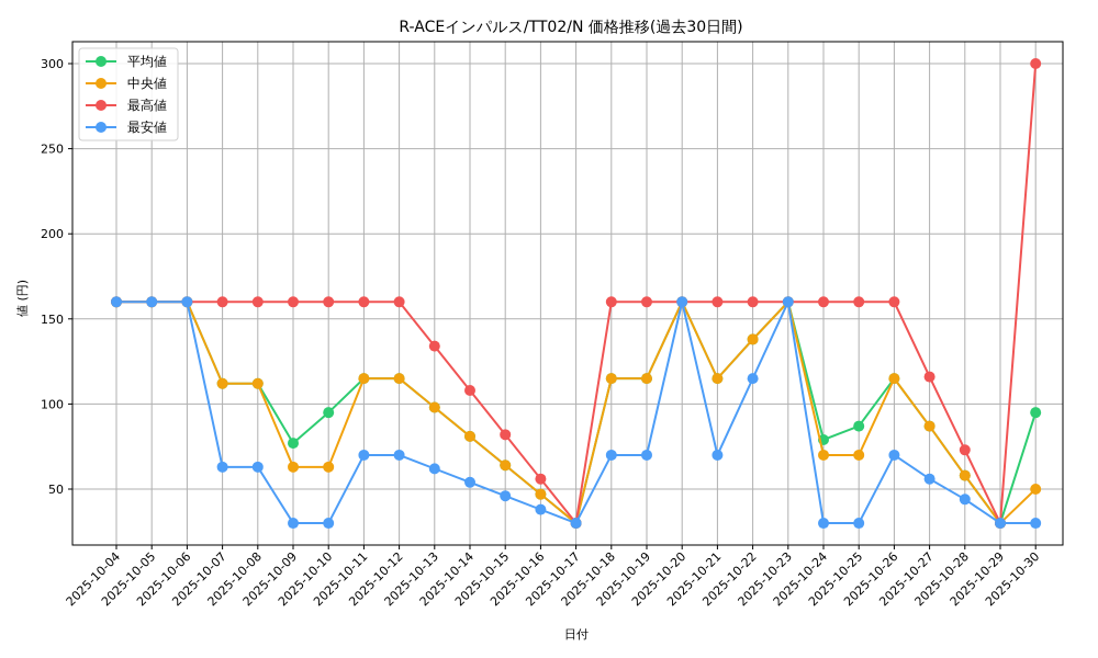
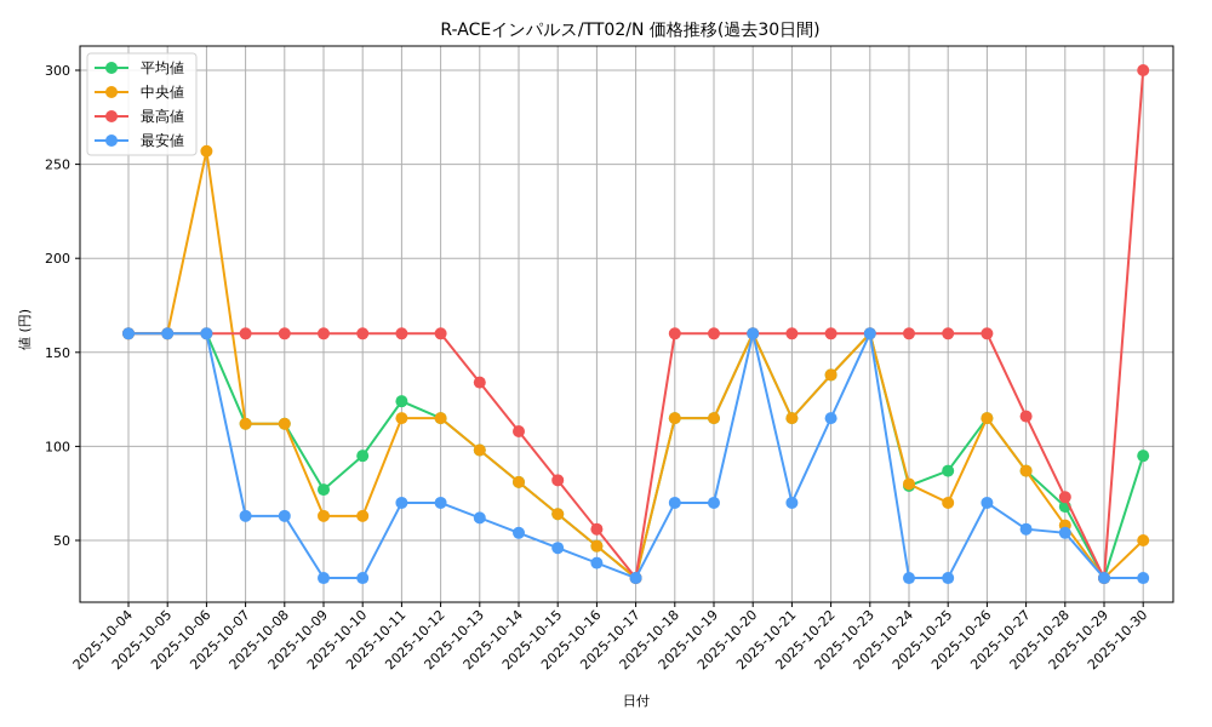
中央値/2025-10-06: 160 -> 257
平均値/2025-10-11: 115 -> 124
中央値/2025-10-24: 70 -> 80
平均値/2025-10-28: 58 -> 68
最安値/2025-10-28: 44 -> 54
